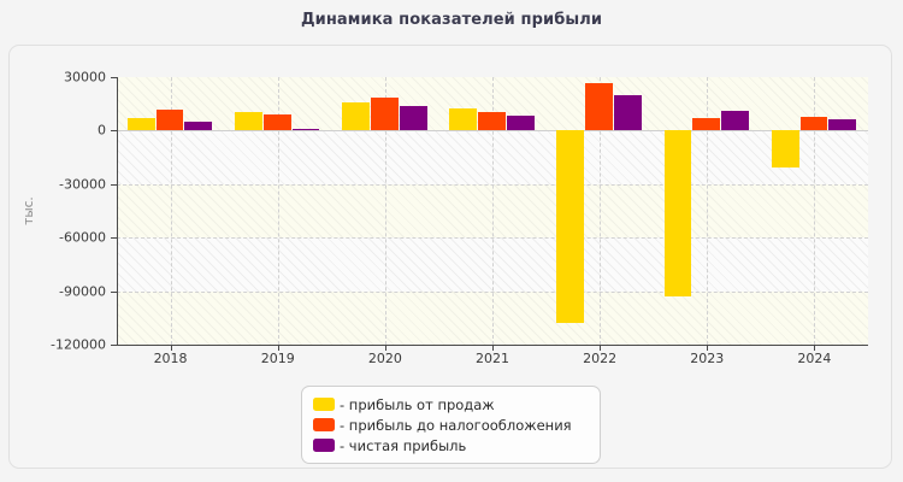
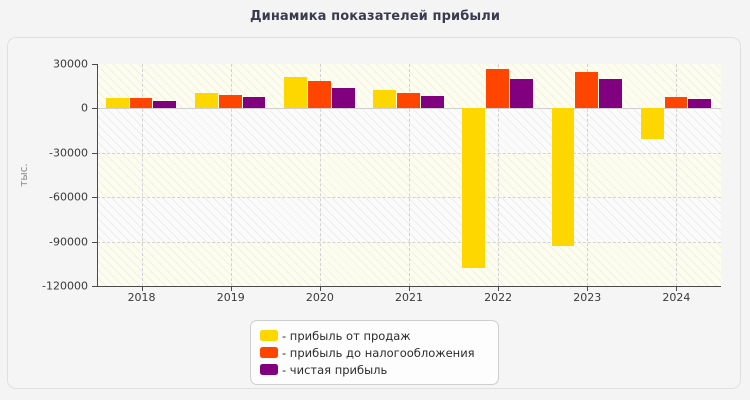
- прибыль до налогообложения/2018: 12000 -> 7000
- чистая прибыль/2019: 1000 -> 7000
- прибыль от продаж/2020: 16000 -> 21000
- прибыль до налогообложения/2023: 7000 -> 24000
- чистая прибыль/2023: 11000 -> 20000
